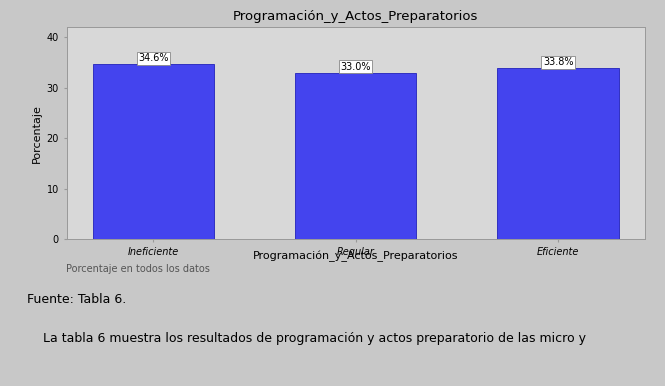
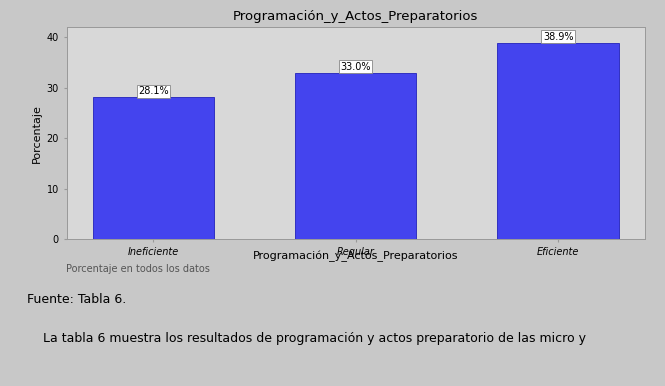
Ineficiente: 34.6% -> 28.1%
Eficiente: 33.8% -> 38.9%
